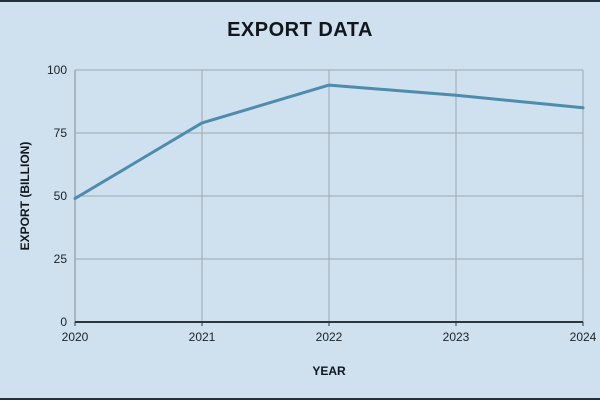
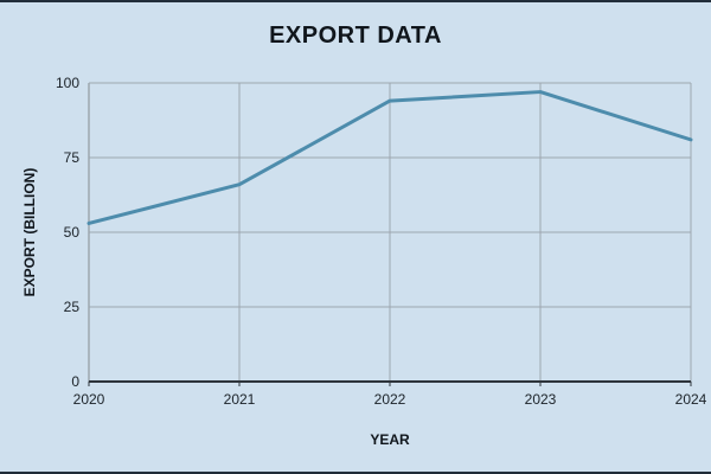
2020: 49 -> 53
2021: 79 -> 66
2023: 90 -> 97
2024: 85 -> 81
